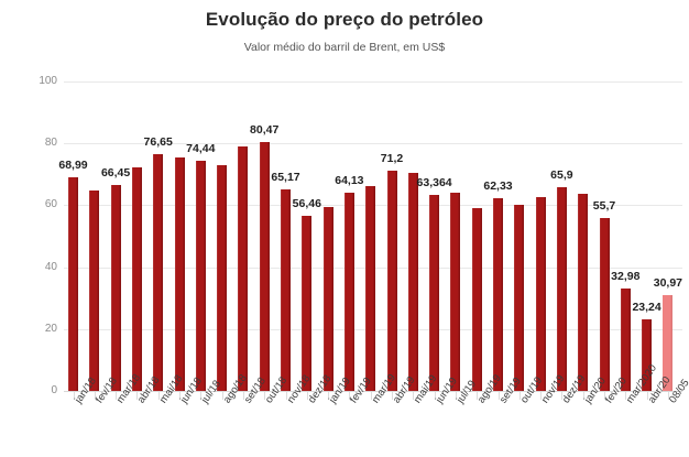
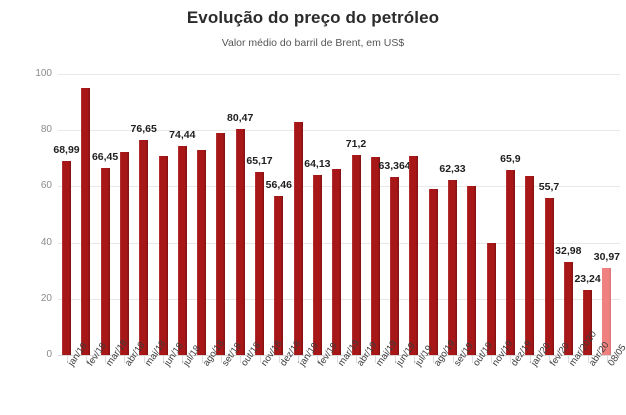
fev/18: 65 -> 95
jun/18: 75 -> 71
jan/19: 59 -> 83
jul/19: 64 -> 71
nov/19: 63 -> 40
